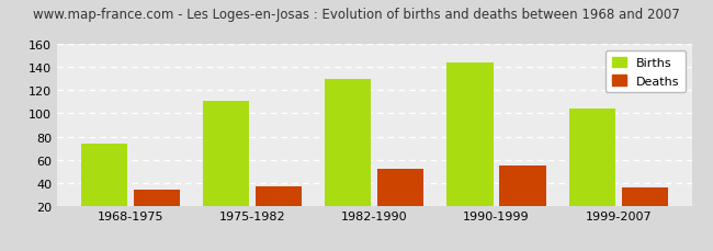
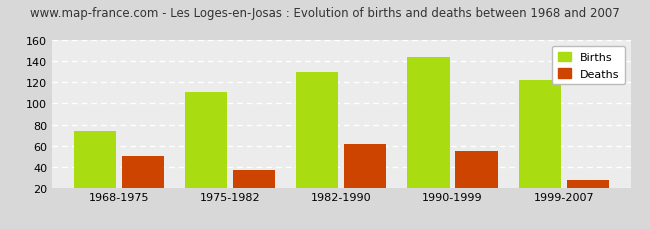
Deaths/1968-1975: 34 -> 50
Deaths/1982-1990: 52 -> 61
Births/1999-2007: 104 -> 122
Deaths/1999-2007: 36 -> 27
